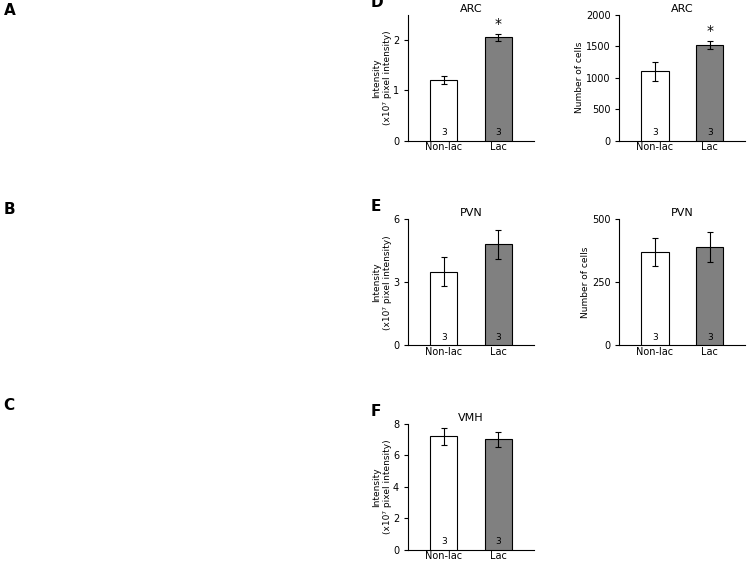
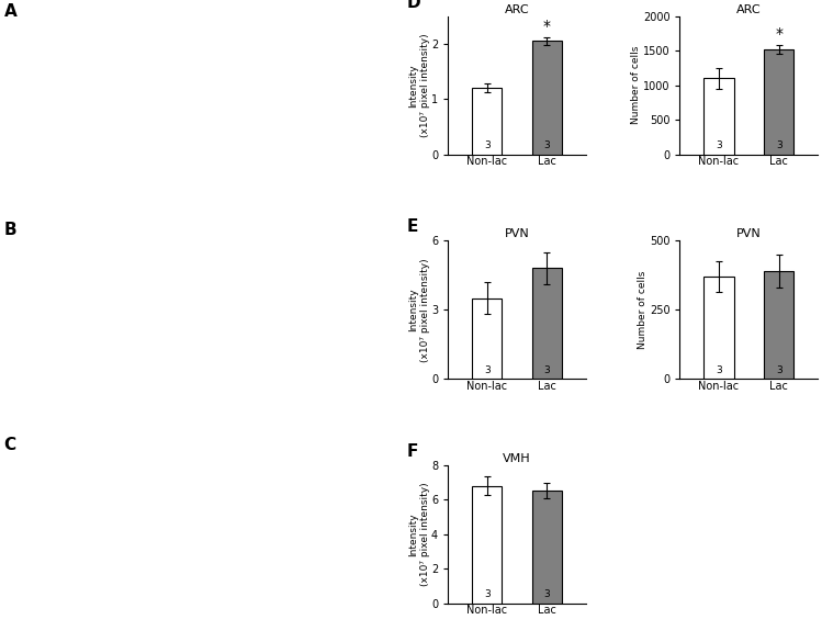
VMH/Non-lac: 7.2 -> 6.8
VMH/Lac: 7.0 -> 6.5
